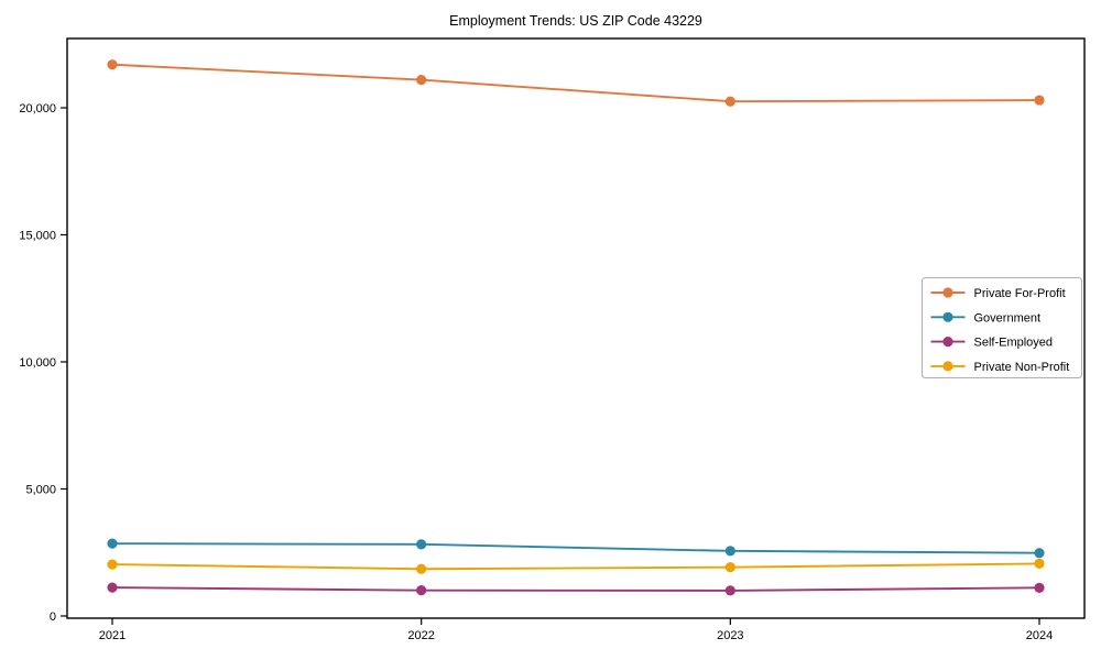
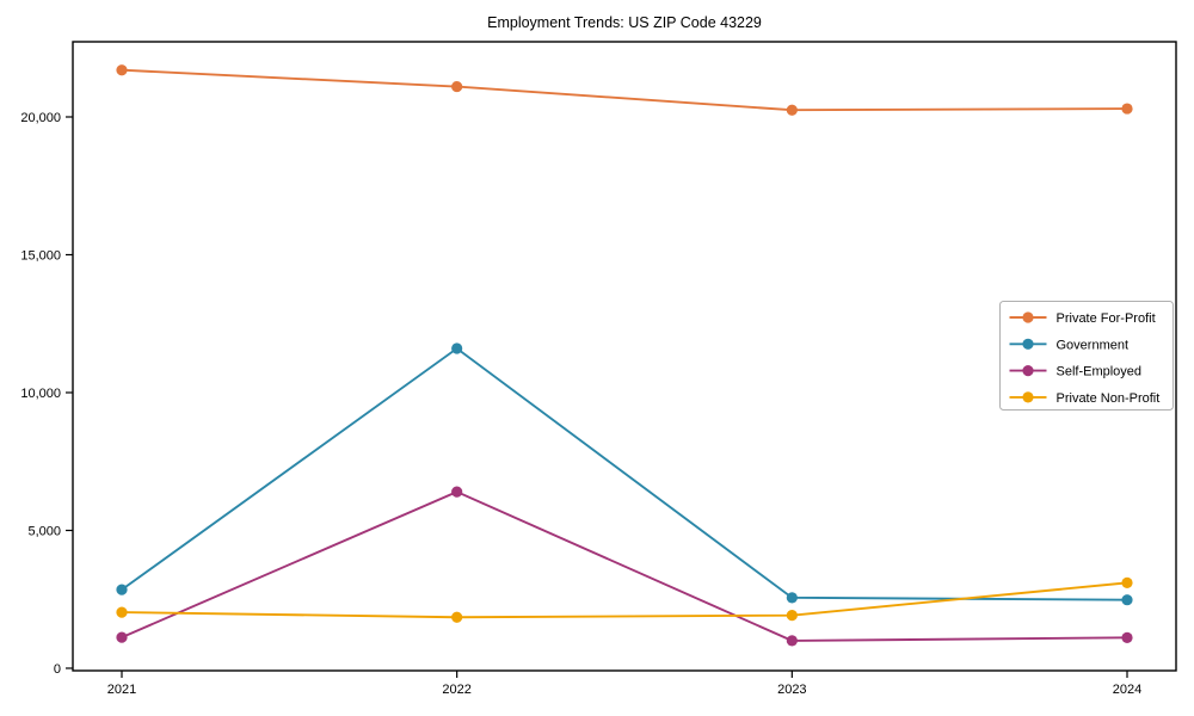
Government/2022: 2800 -> 11600
Self-Employed/2022: 1000 -> 6400
Private Non-Profit/2024: 2100 -> 3100
